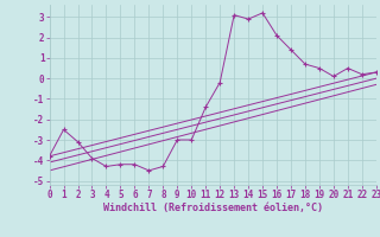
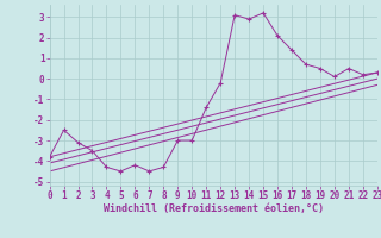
3: -3.9 -> -3.5
5: -4.2 -> -4.5
